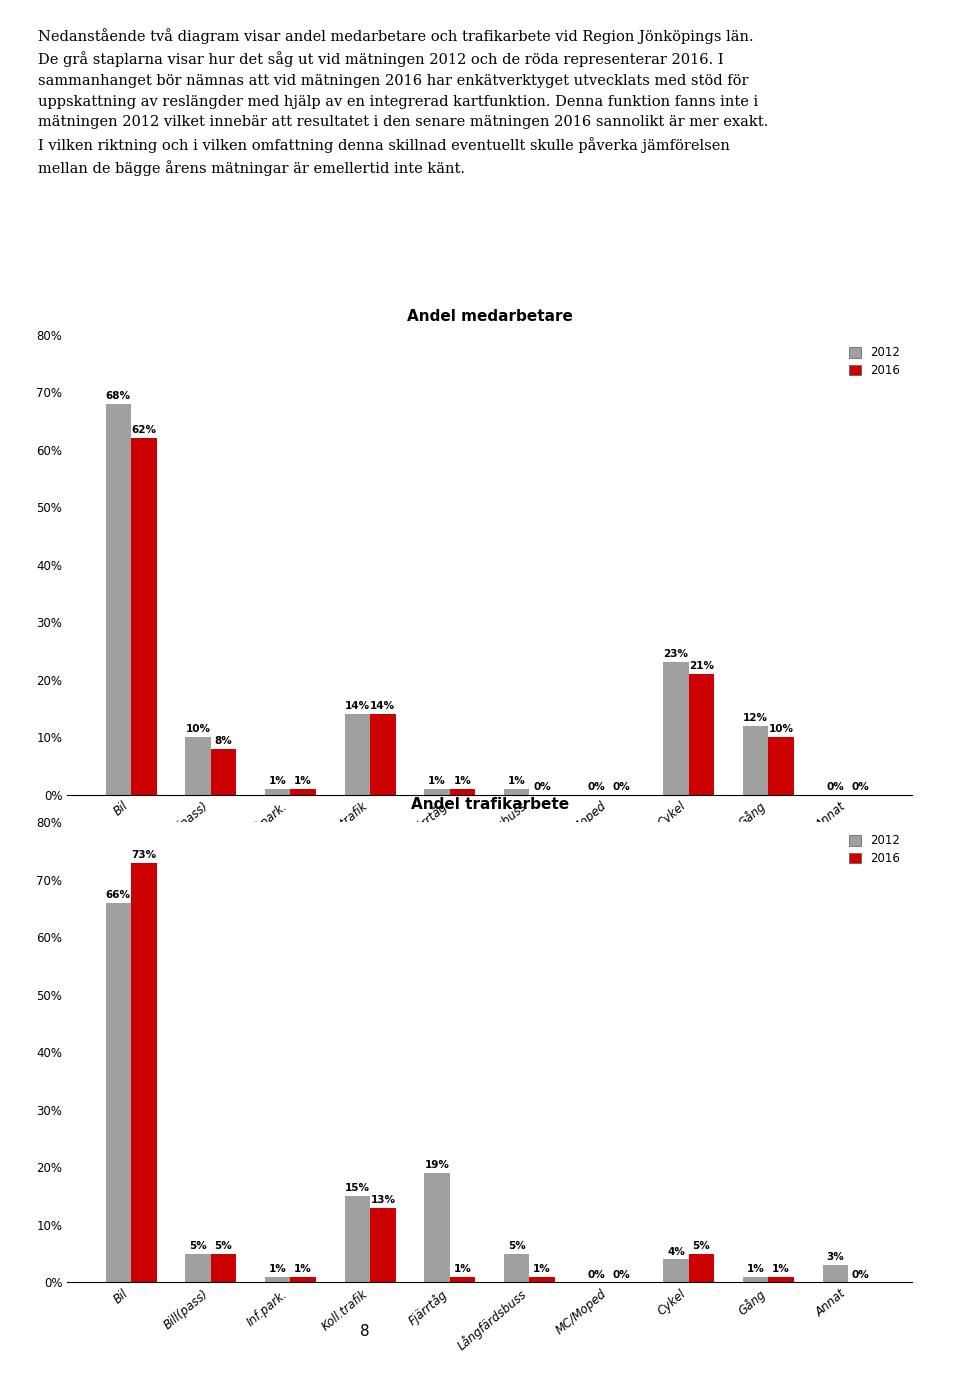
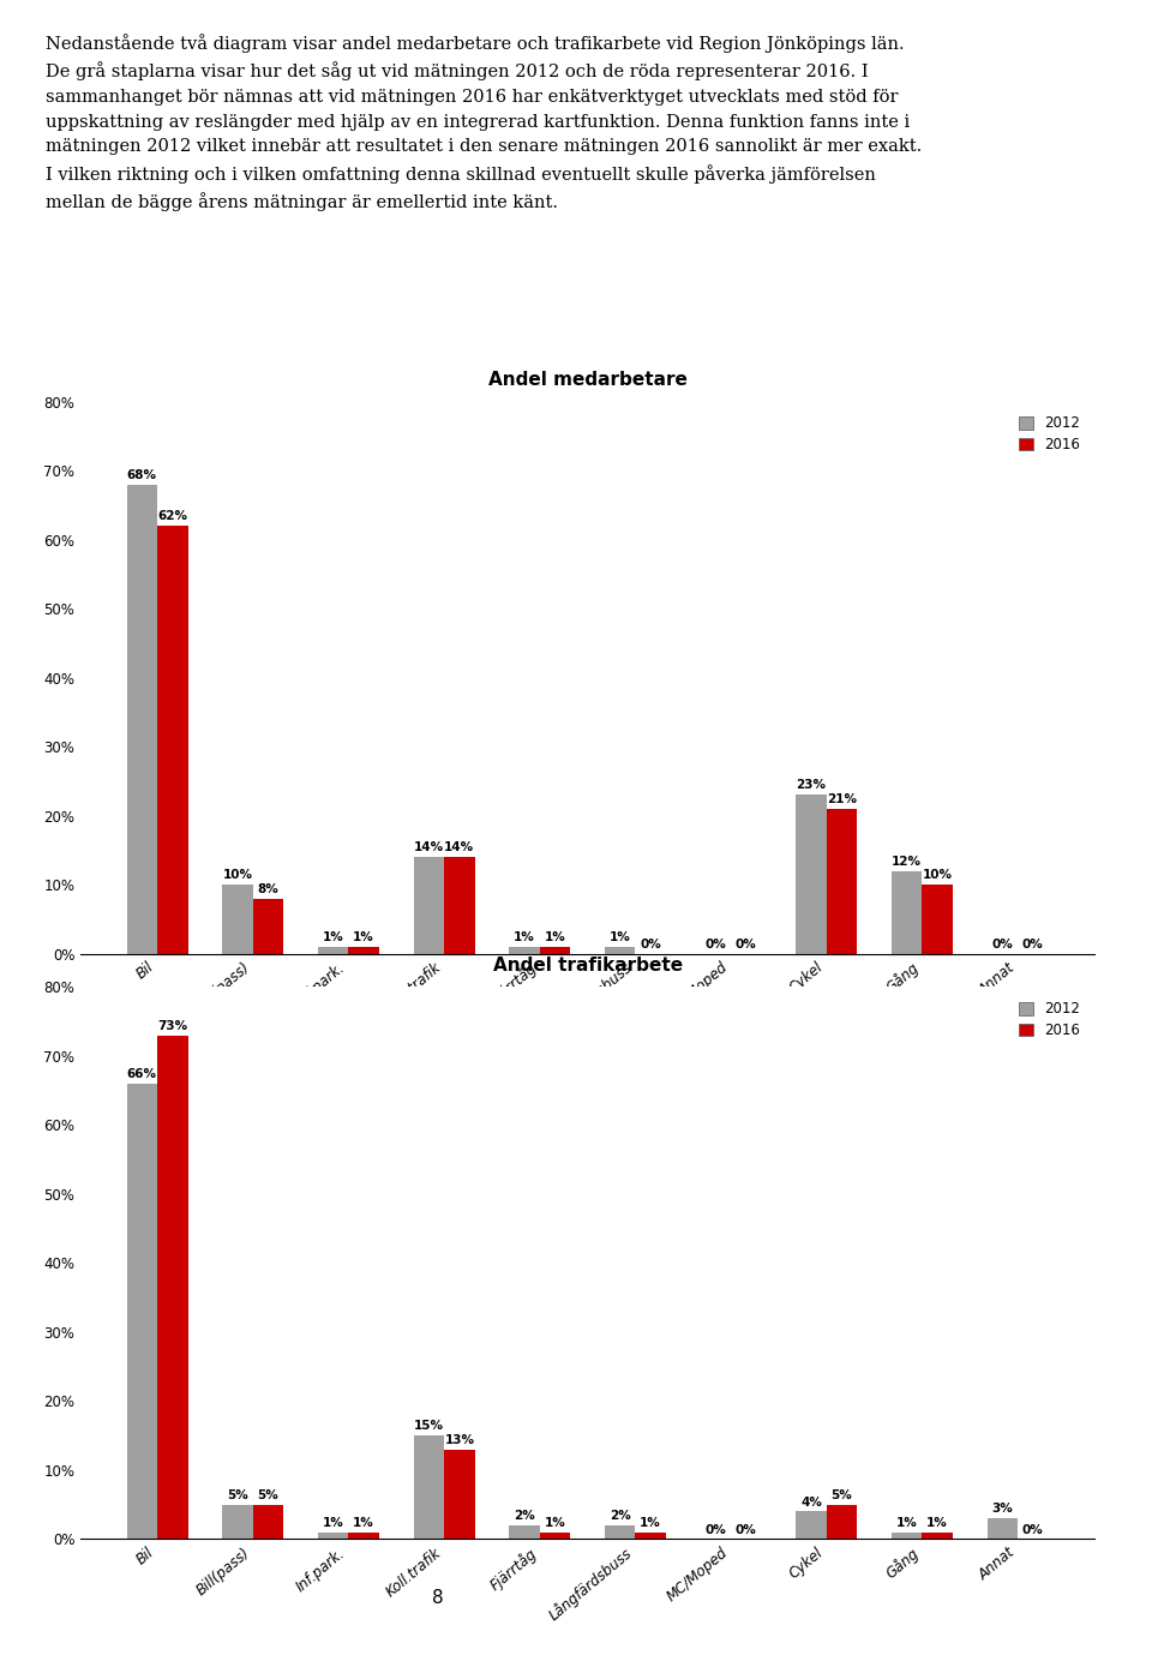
2012/Fjärrtåg: 19% -> 2%
2012/Långfärdsbuss: 5% -> 2%
